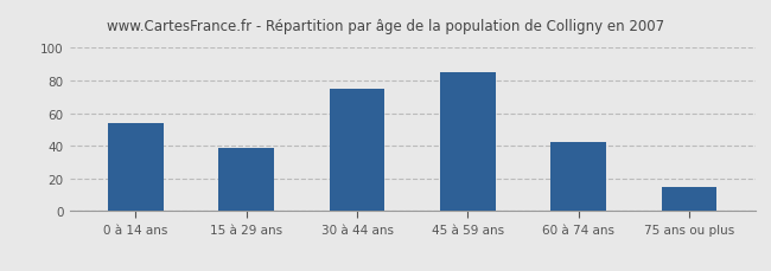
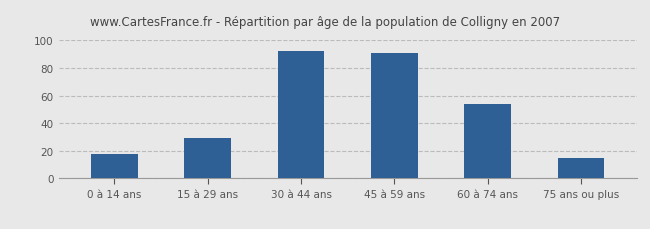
0 à 14 ans: 54 -> 18
15 à 29 ans: 39 -> 29
30 à 44 ans: 75 -> 92
45 à 59 ans: 85 -> 91
60 à 74 ans: 42 -> 54
